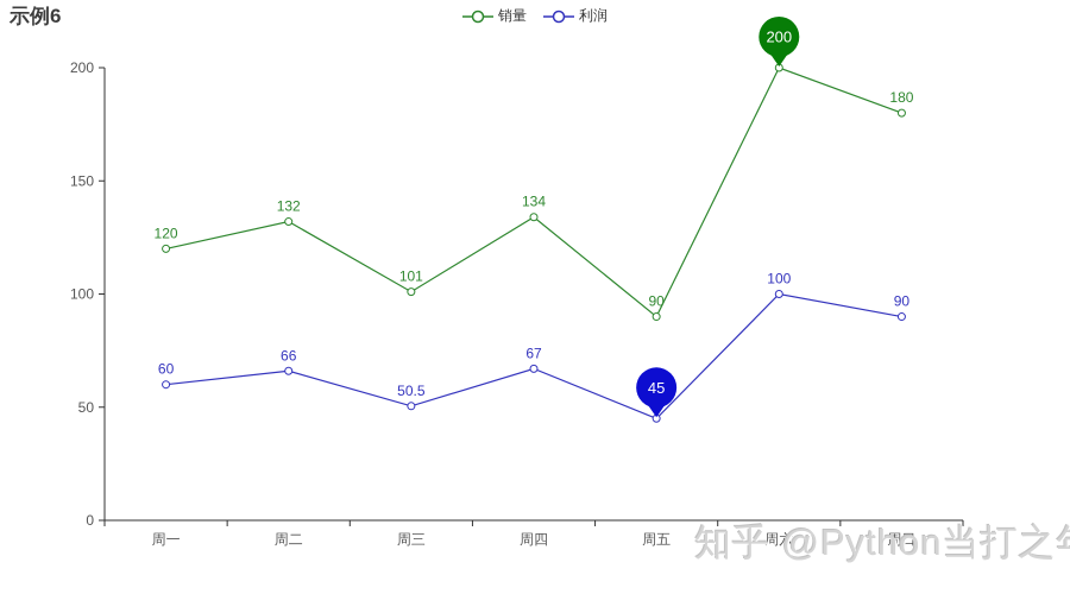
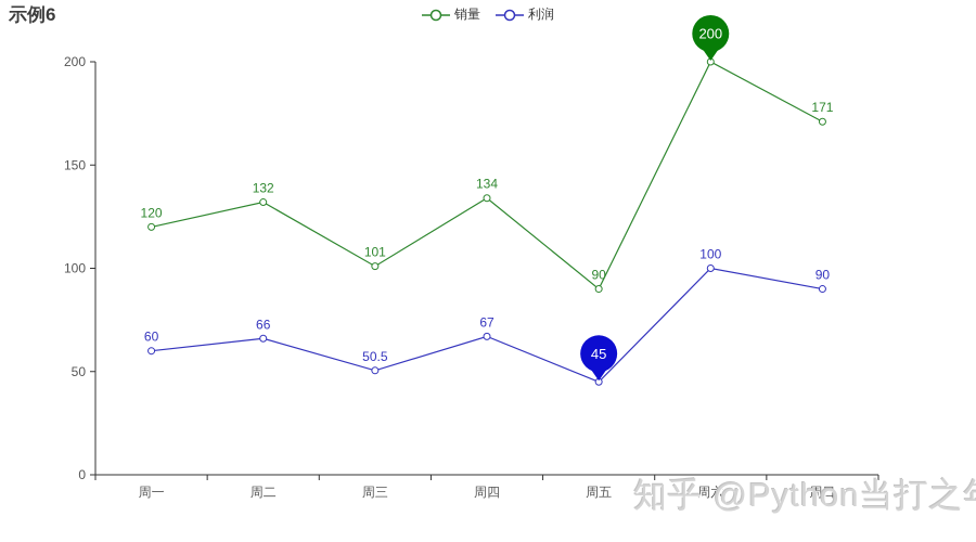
销量/周日: 180 -> 171
